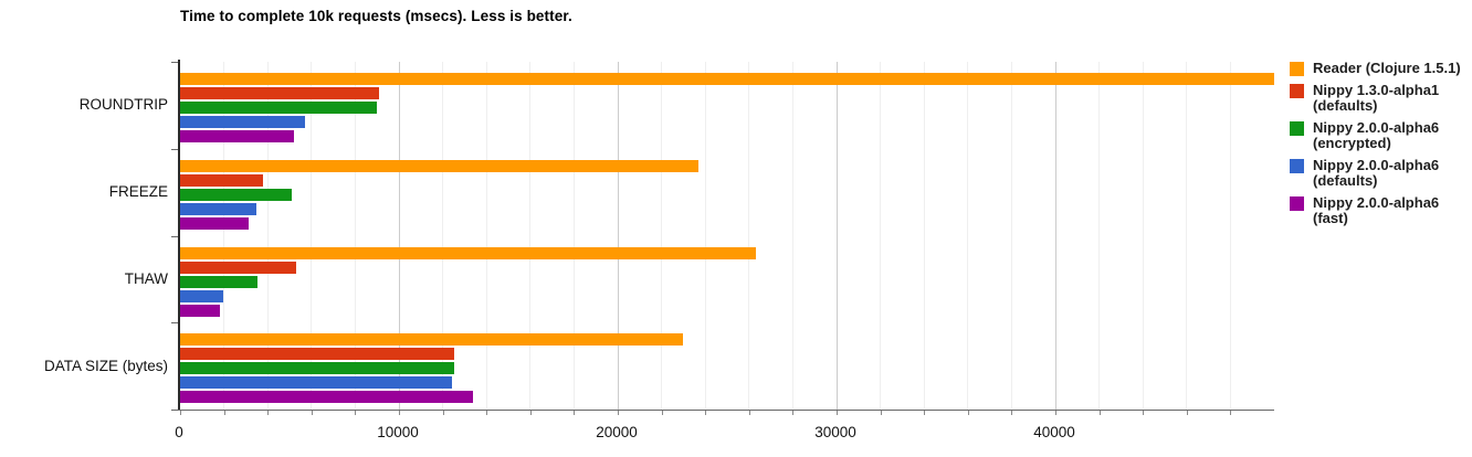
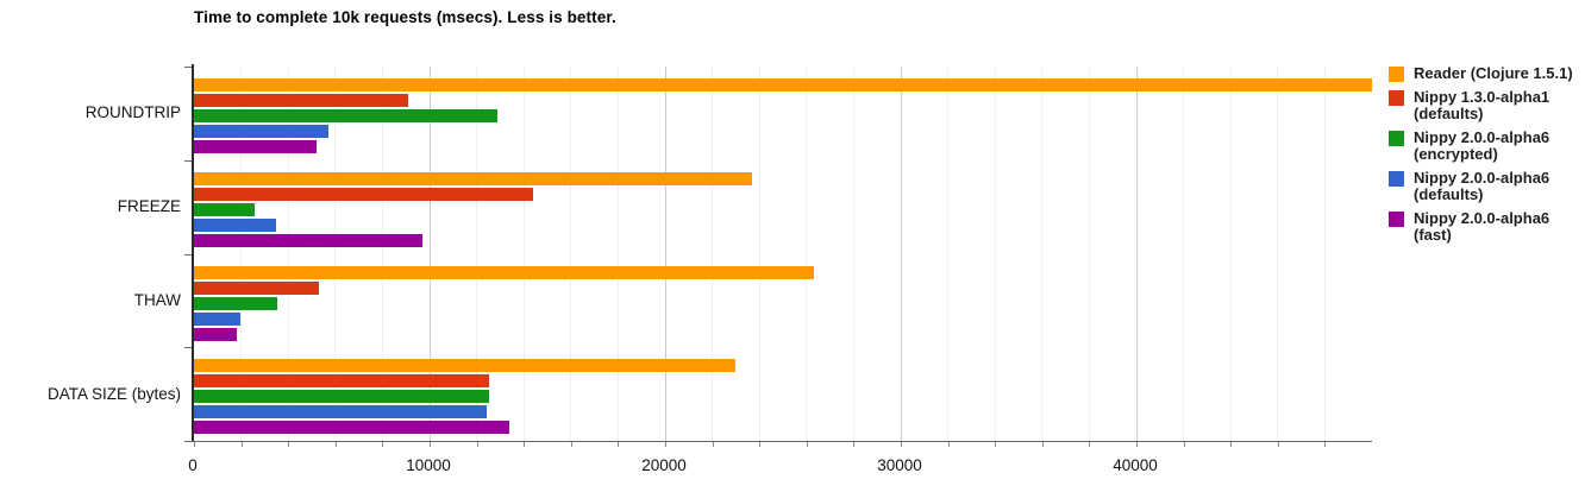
Nippy 2.0.0-alpha6 (encrypted)/ROUNDTRIP: 9000 -> 12900
Nippy 1.3.0-alpha1 (defaults)/FREEZE: 3800 -> 14400
Nippy 2.0.0-alpha6 (encrypted)/FREEZE: 5100 -> 2600
Nippy 2.0.0-alpha6 (fast)/FREEZE: 3200 -> 9700
